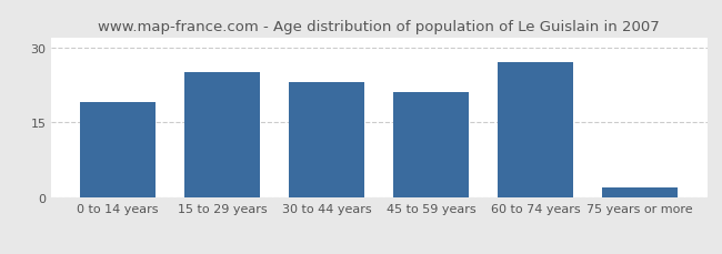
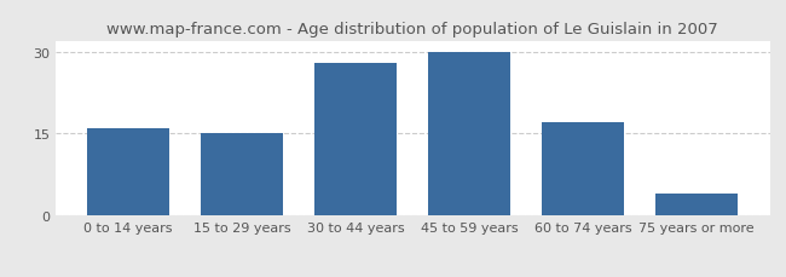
0 to 14 years: 19 -> 16
15 to 29 years: 25 -> 15
30 to 44 years: 23 -> 28
45 to 59 years: 21 -> 30
60 to 74 years: 27 -> 17
75 years or more: 2 -> 4
